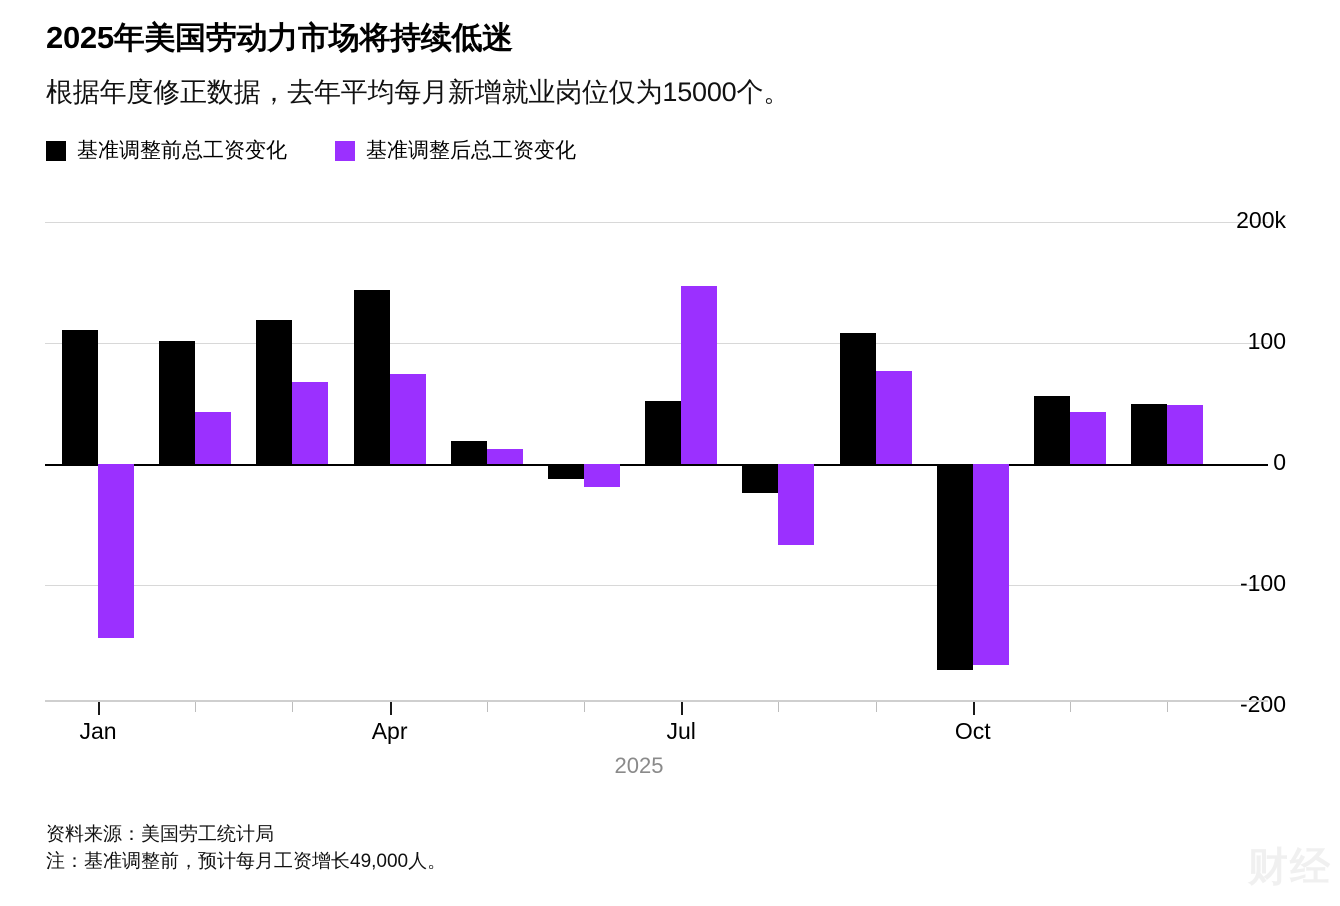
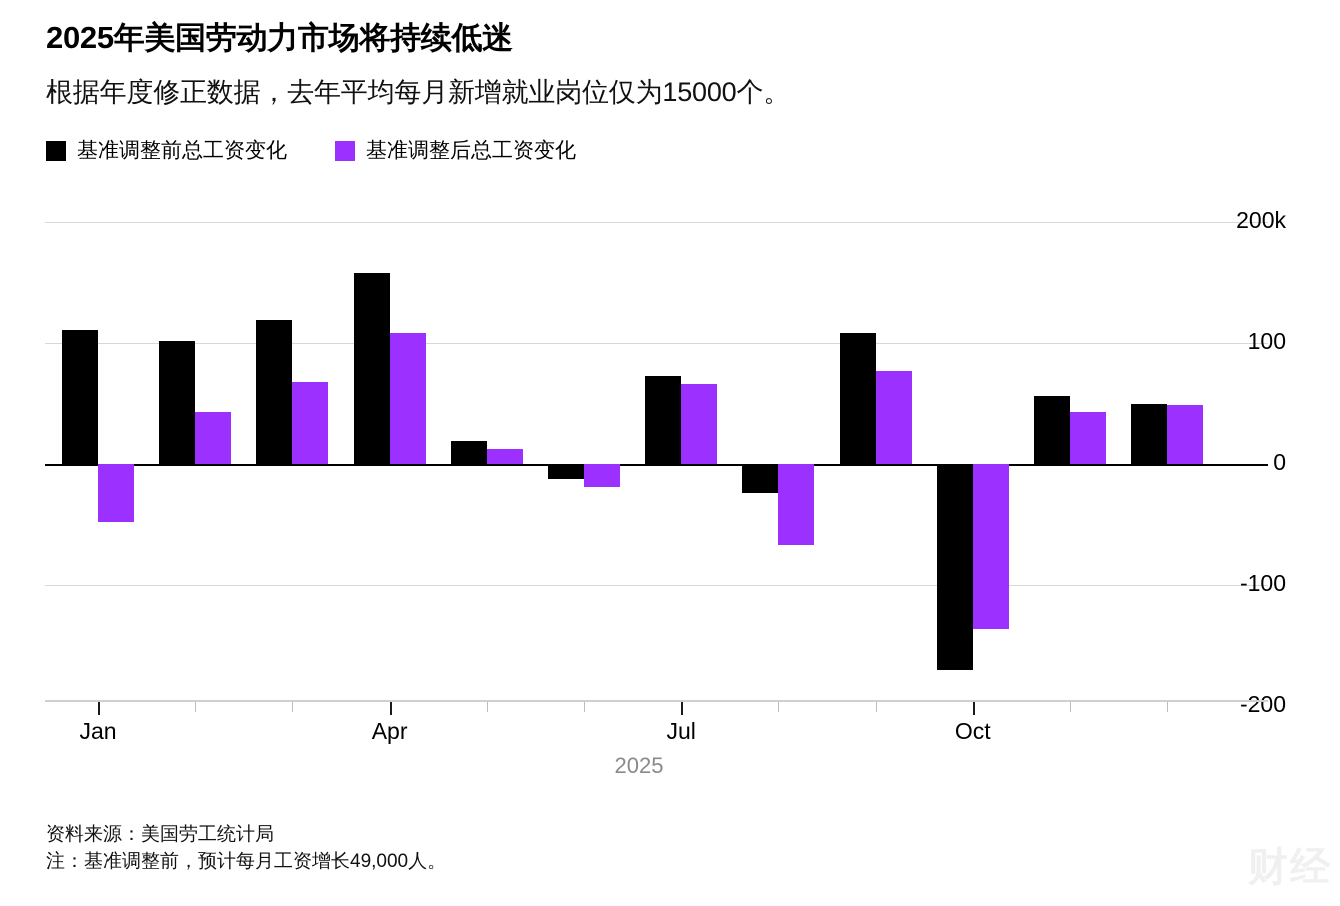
基准调整后总工资变化/Jan: -144k -> -48k
基准调整前总工资变化/Apr: 144k -> 158k
基准调整后总工资变化/Apr: 74k -> 108k
基准调整前总工资变化/Jul: 52k -> 73k
基准调整后总工资变化/Jul: 147k -> 66k
基准调整后总工资变化/Oct: -166k -> -136k
